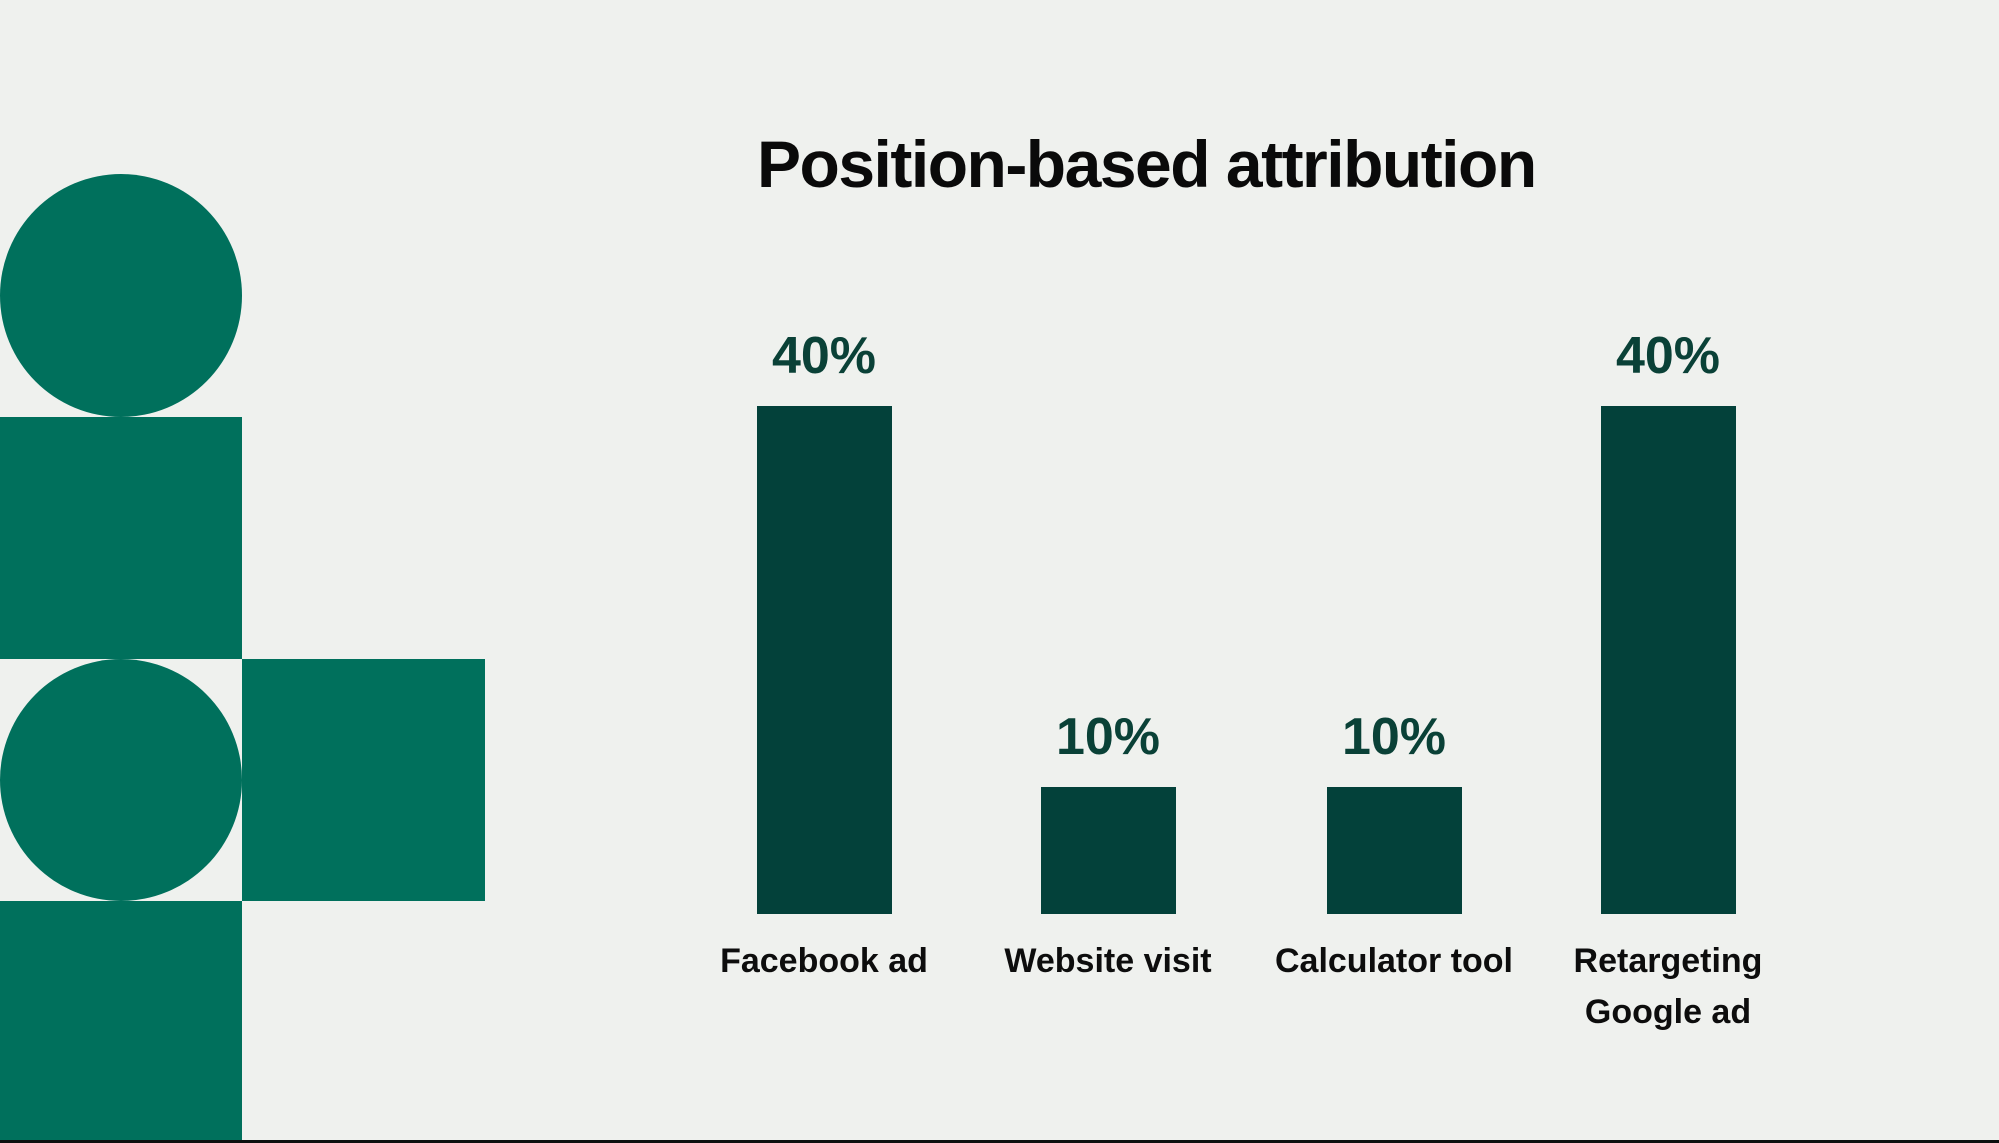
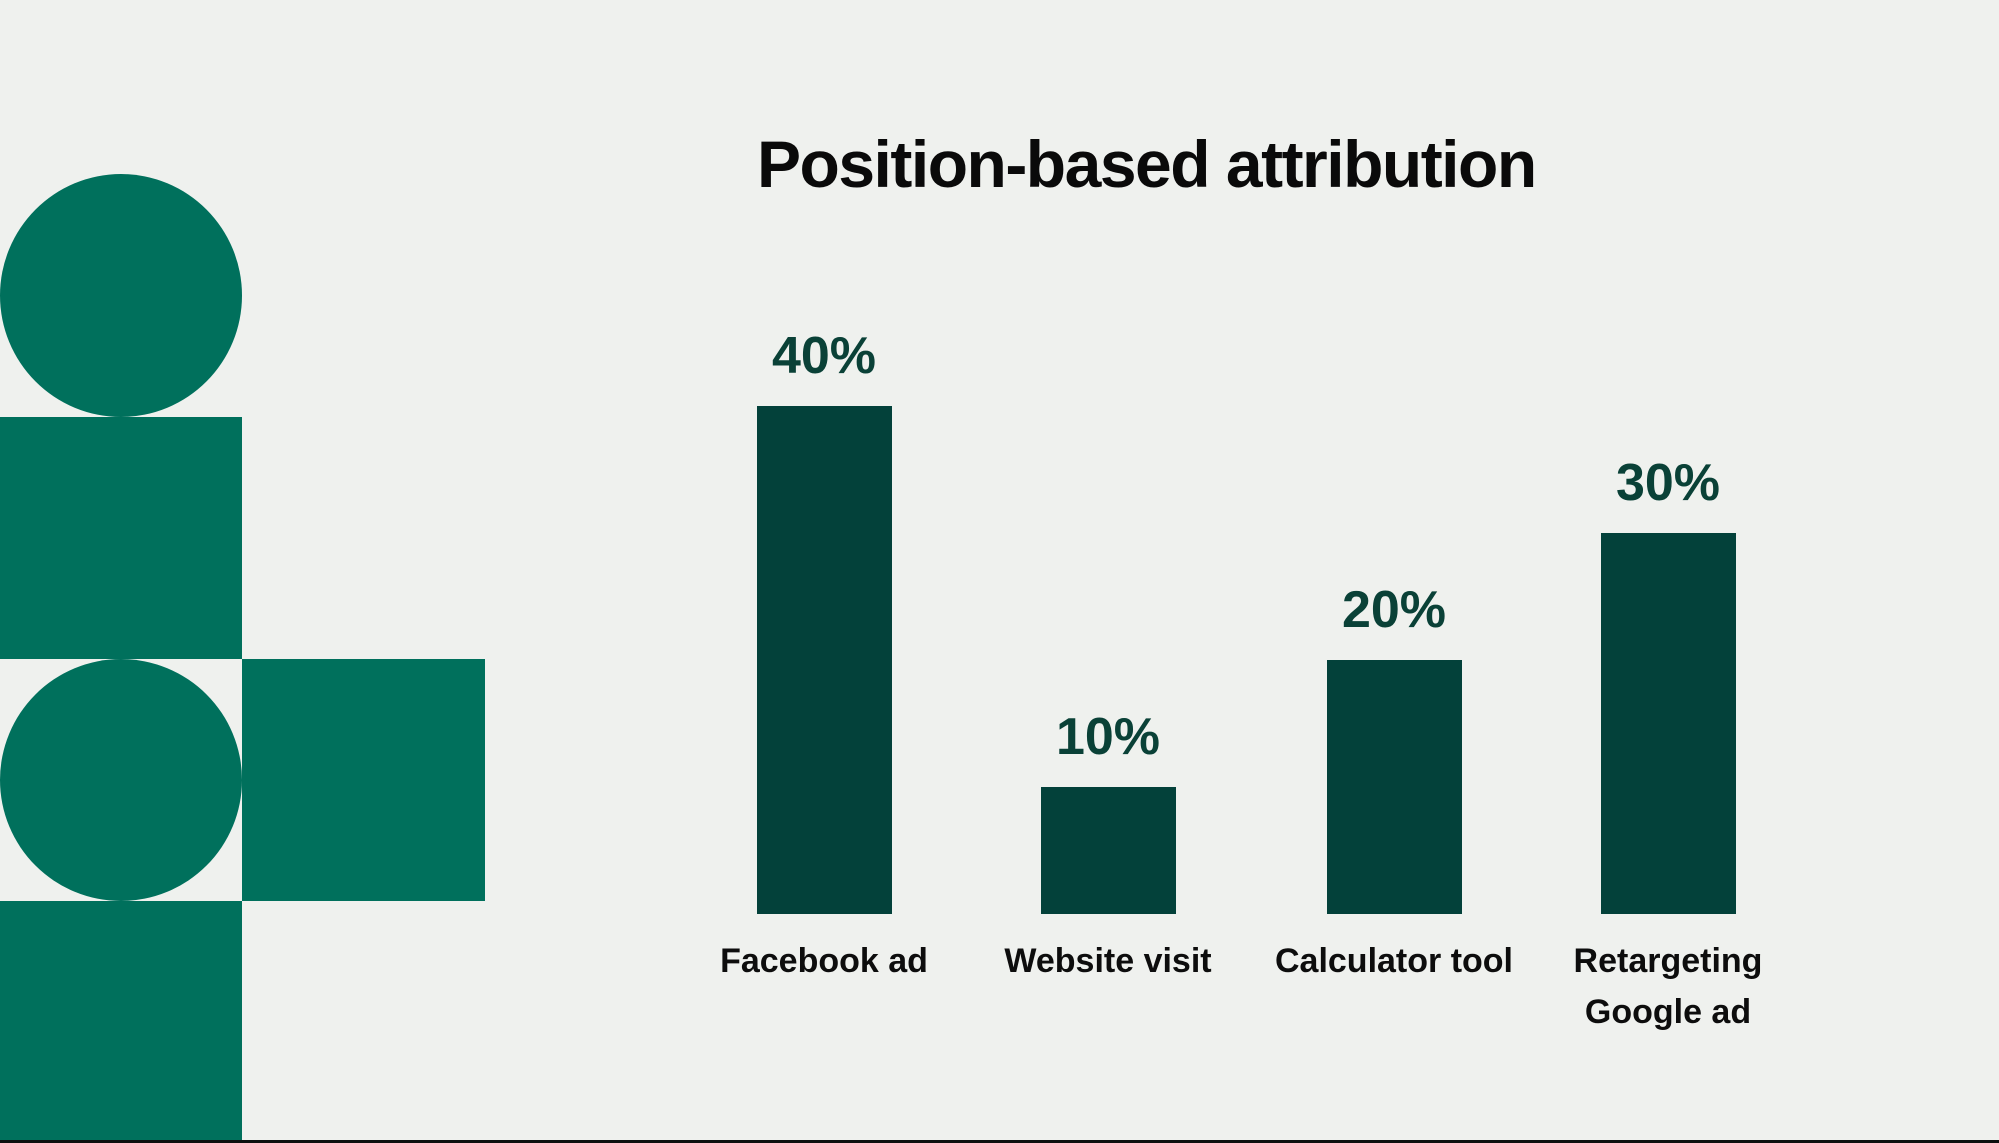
Calculator tool: 10% -> 20%
Retargeting Google ad: 40% -> 30%
